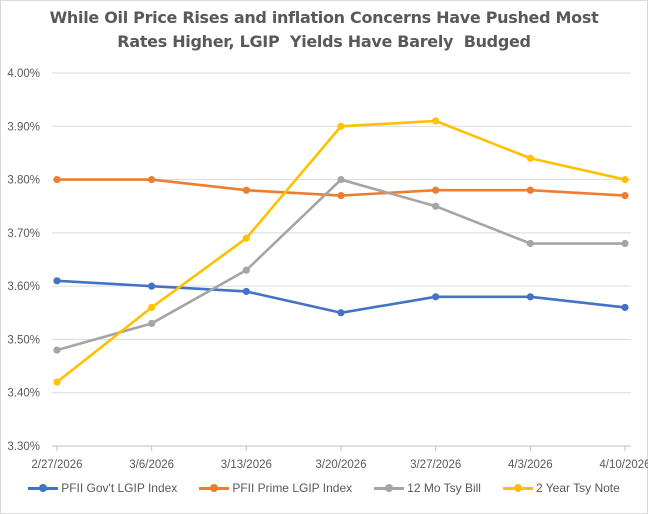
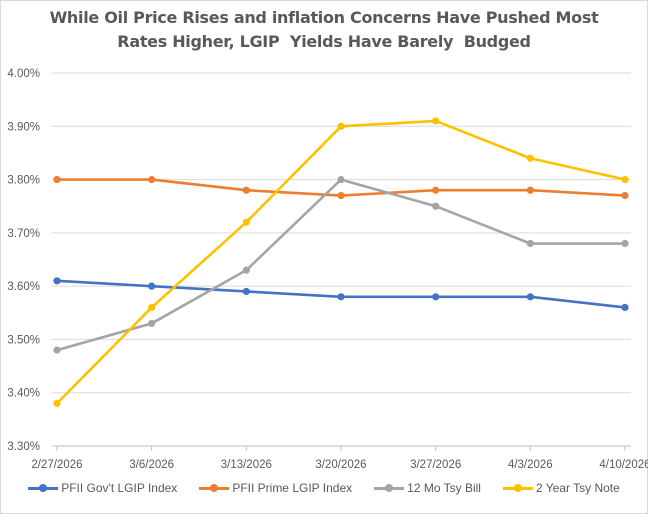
2 Year Tsy Note/2/27/2026: 3.42% -> 3.38%
2 Year Tsy Note/3/13/2026: 3.69% -> 3.72%
PFII Gov't LGIP Index/3/20/2026: 3.55% -> 3.58%
